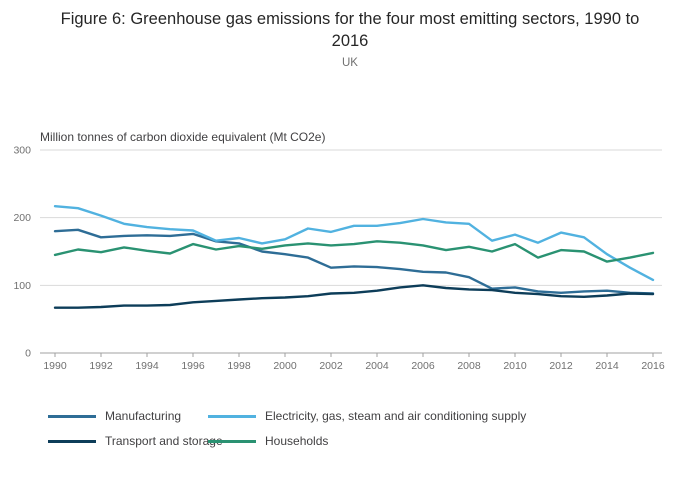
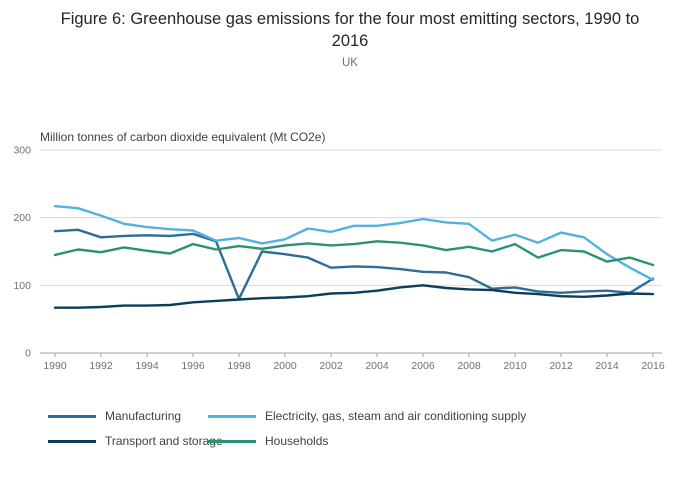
Manufacturing/1998: 160 -> 80
Manufacturing/2016: 90 -> 110
Households/2016: 150 -> 130
